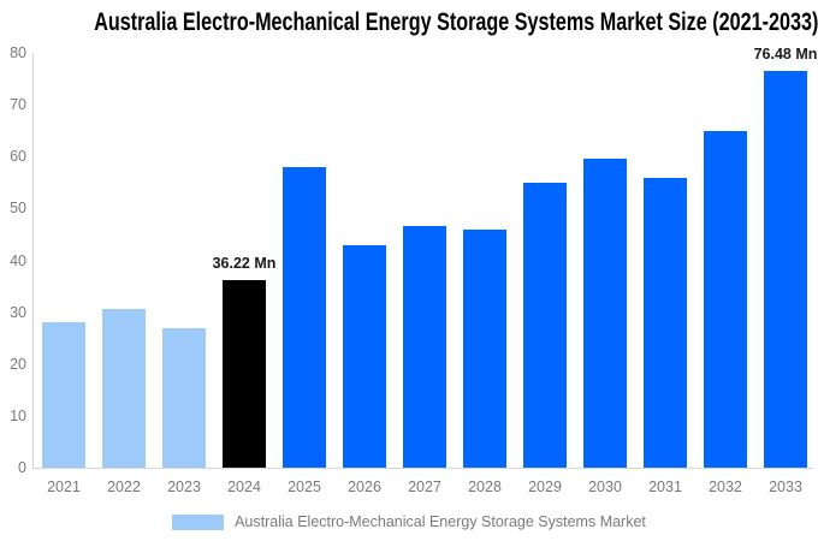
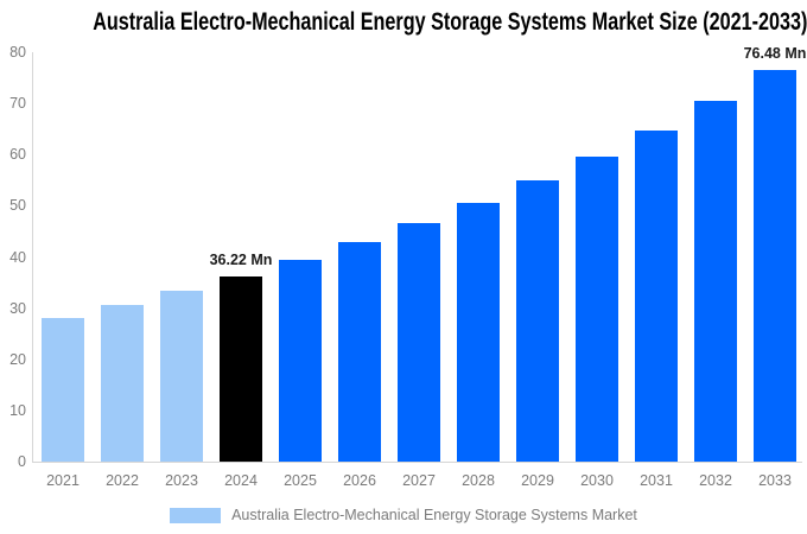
2023: 27 -> 33
2025: 58 -> 39
2028: 46 -> 50
2031: 56 -> 65
2032: 65 -> 70
